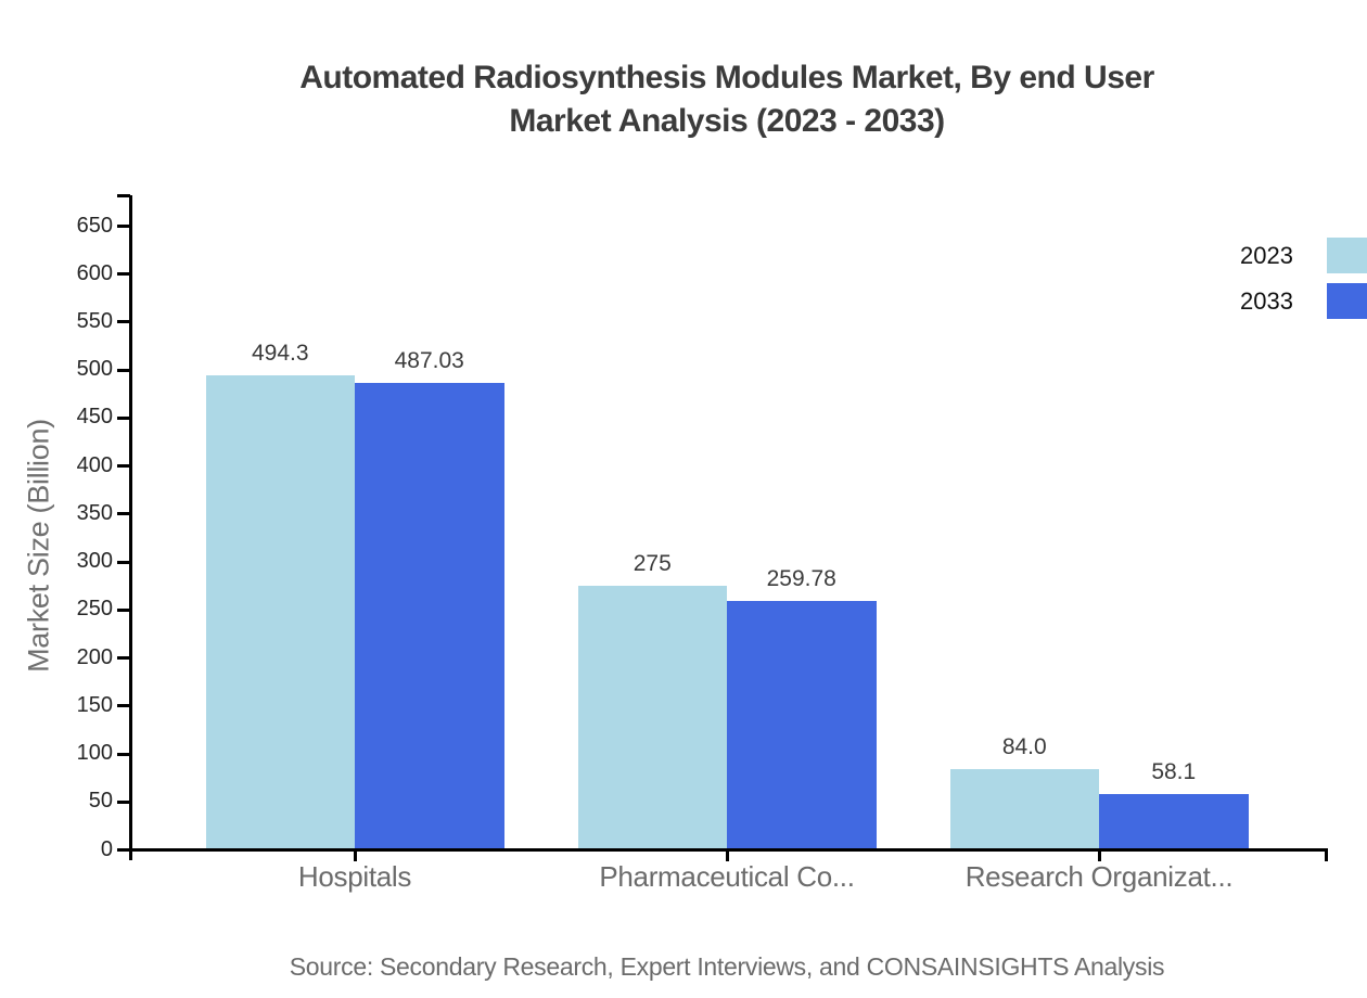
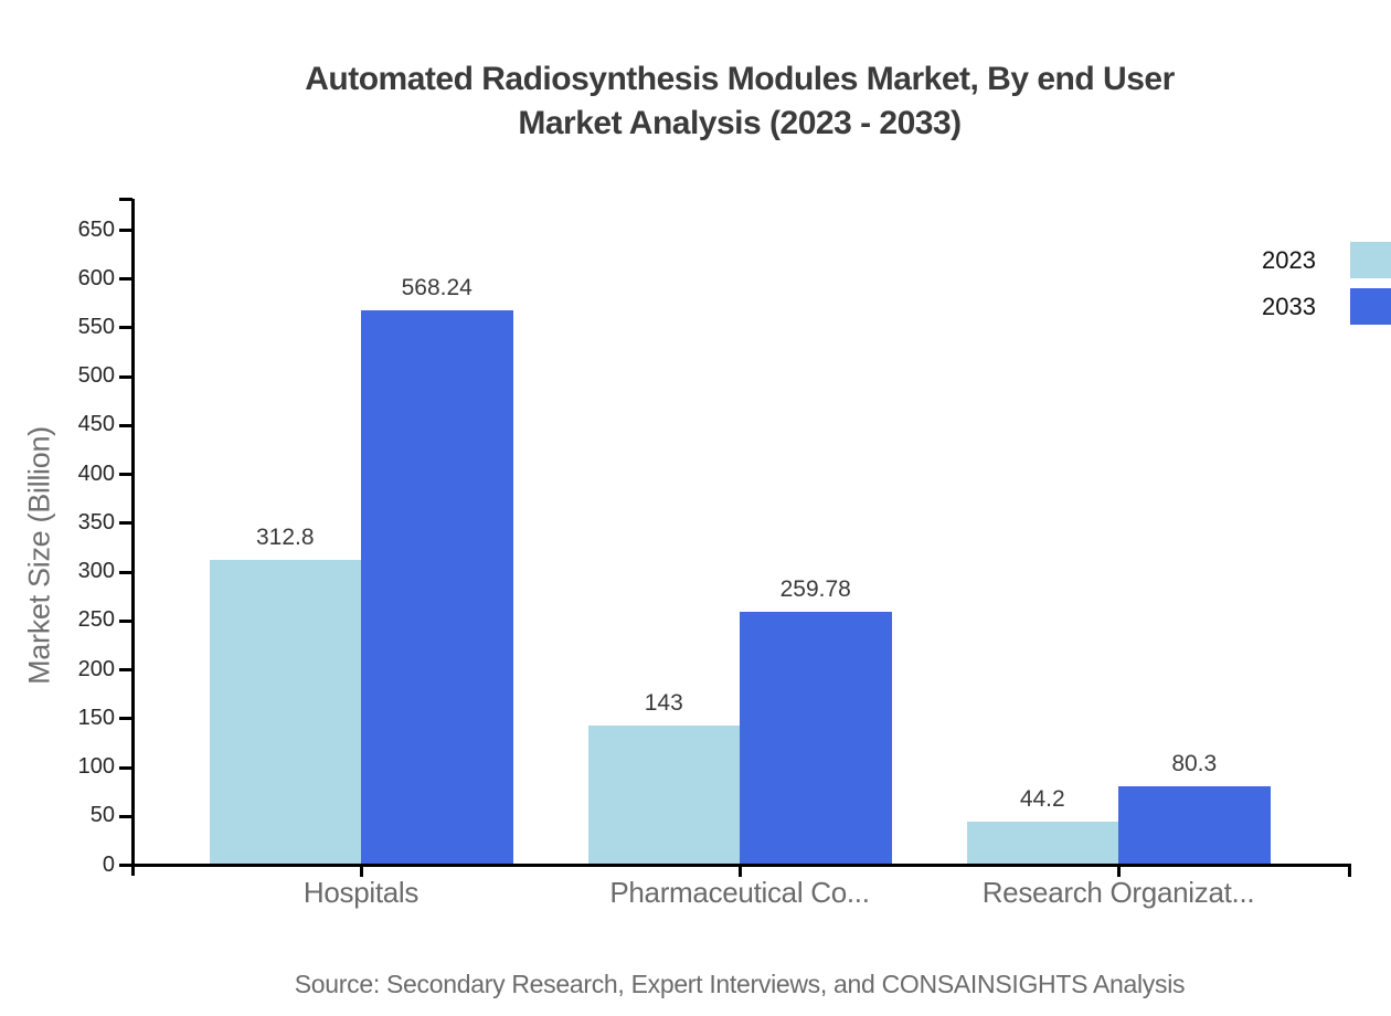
2023/Hospitals: 494.3 -> 312.8
2033/Hospitals: 487.03 -> 568.24
2023/Pharmaceutical Co...: 275 -> 143
2023/Research Organizat...: 84.0 -> 44.2
2033/Research Organizat...: 58.1 -> 80.3
